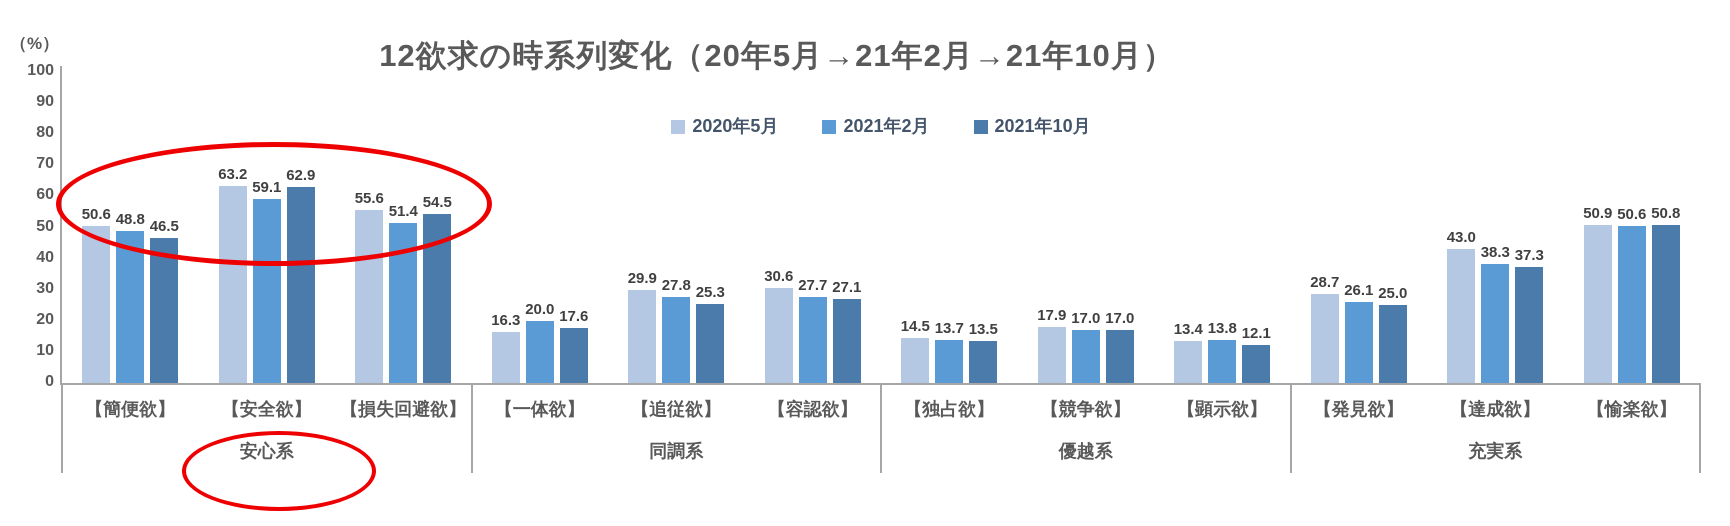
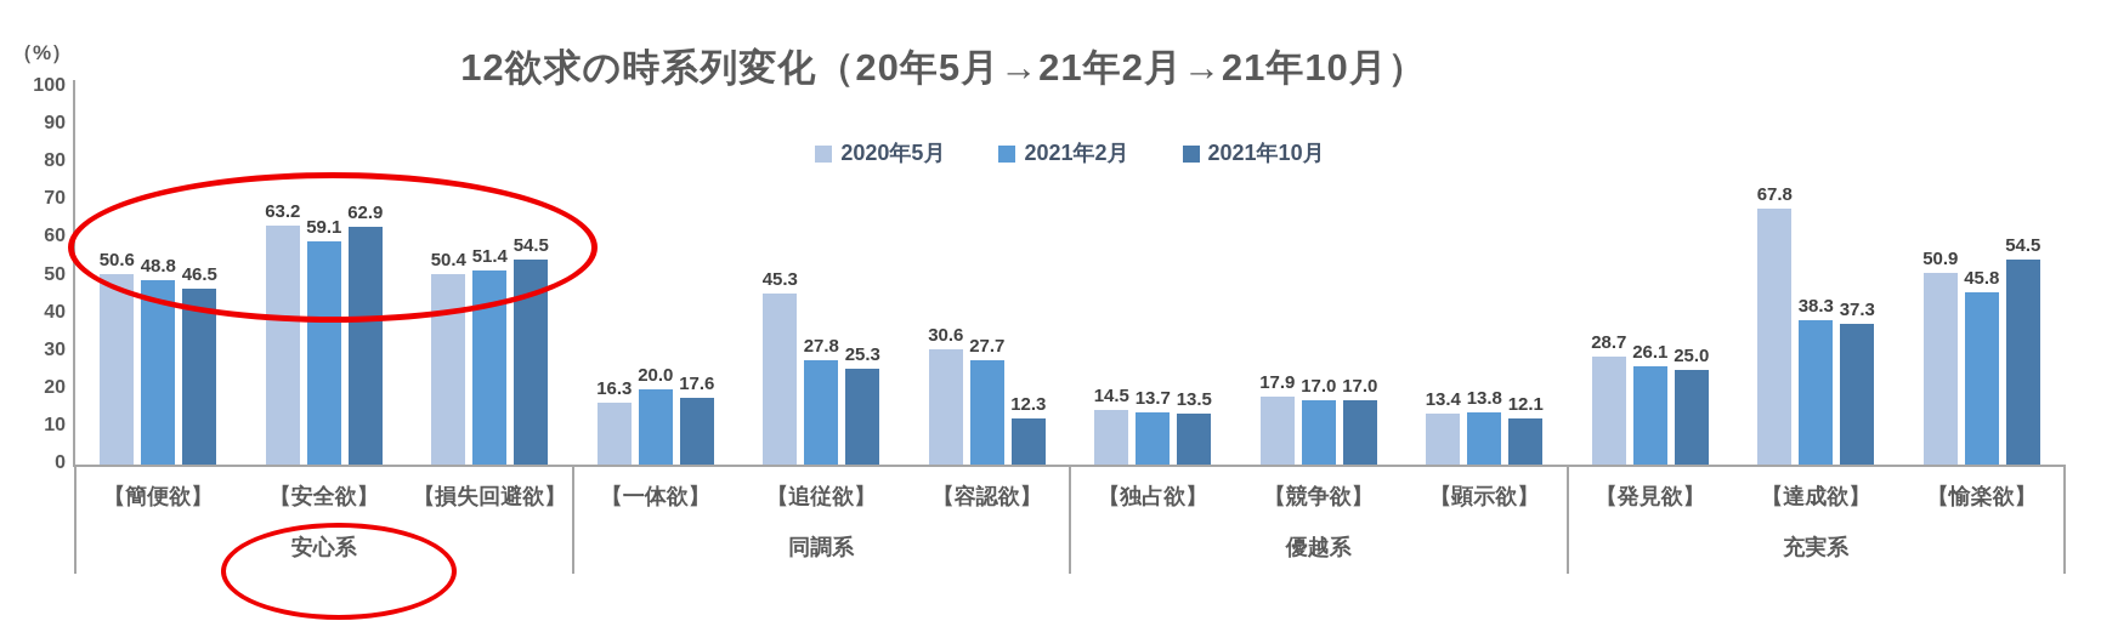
2020年5月/【損失回避欲】: 55.6 -> 50.4
2020年5月/【追従欲】: 29.9 -> 45.3
2021年10月/【容認欲】: 27.1 -> 12.3
2020年5月/【達成欲】: 43.0 -> 67.8
2021年2月/【愉楽欲】: 50.6 -> 45.8
2021年10月/【愉楽欲】: 50.8 -> 54.5
